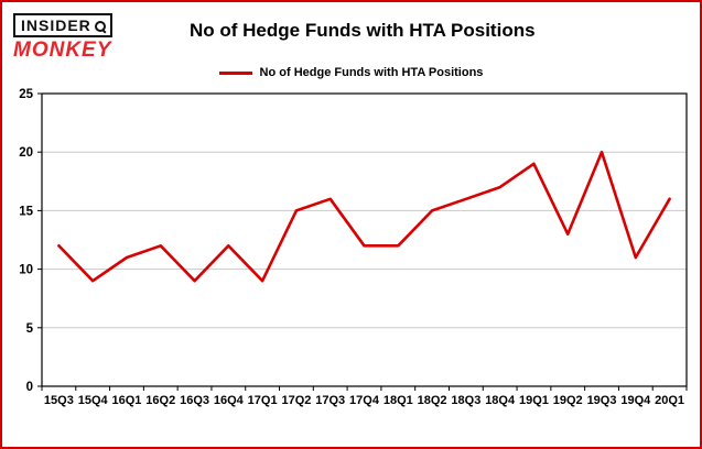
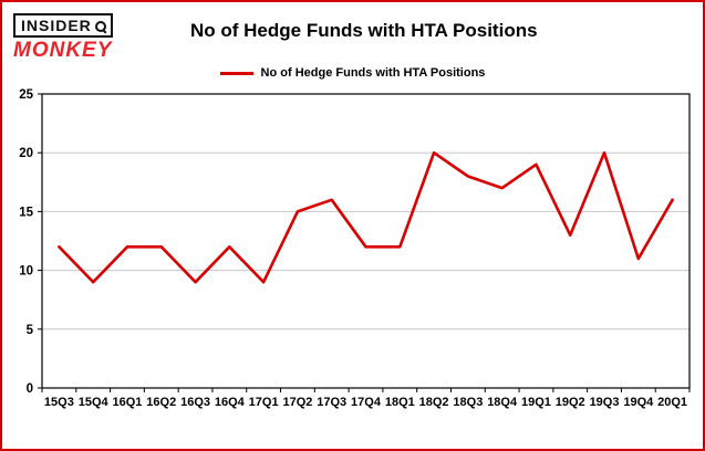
16Q1: 11 -> 12
18Q2: 15 -> 20
18Q3: 16 -> 18
